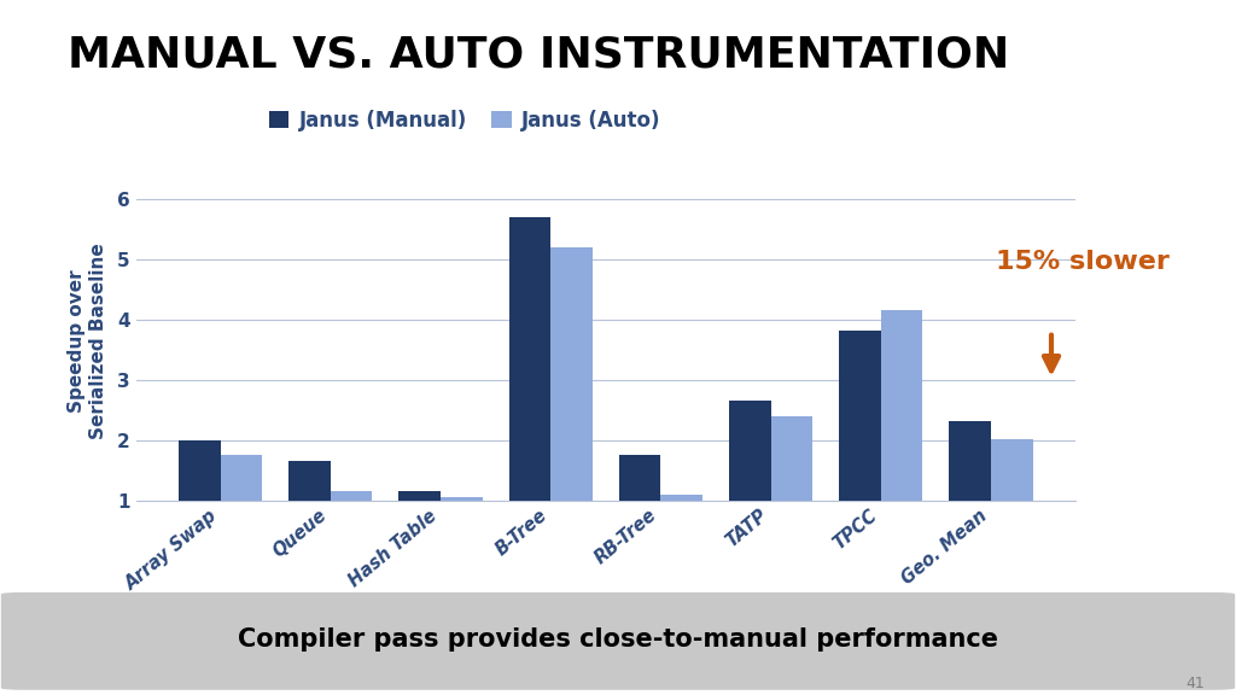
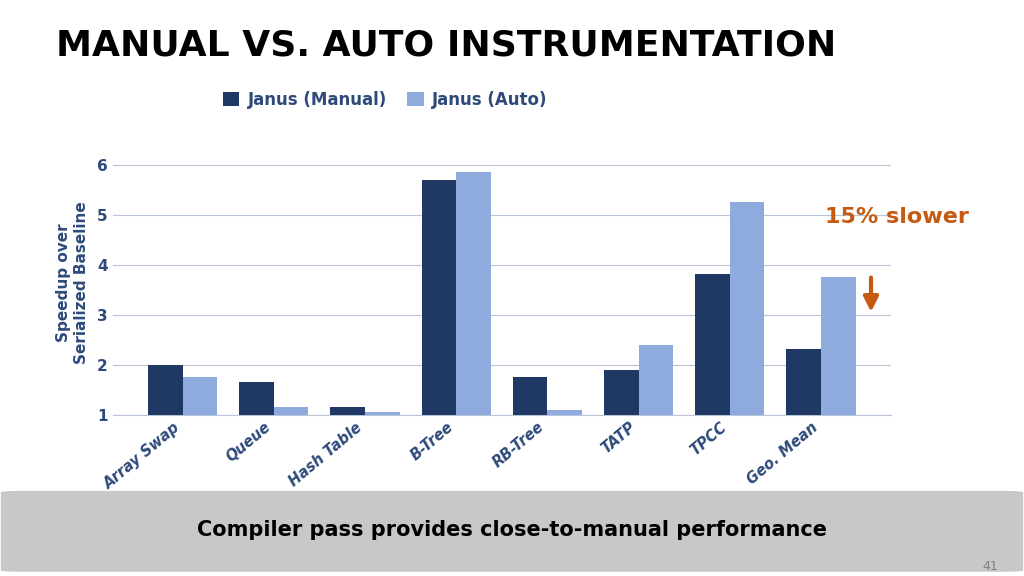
Janus (Auto)/B-Tree: 5.20 -> 5.85
Janus (Manual)/TATP: 2.65 -> 1.90
Janus (Auto)/TPCC: 4.15 -> 5.25
Janus (Auto)/Geo. Mean: 2.02 -> 3.75
